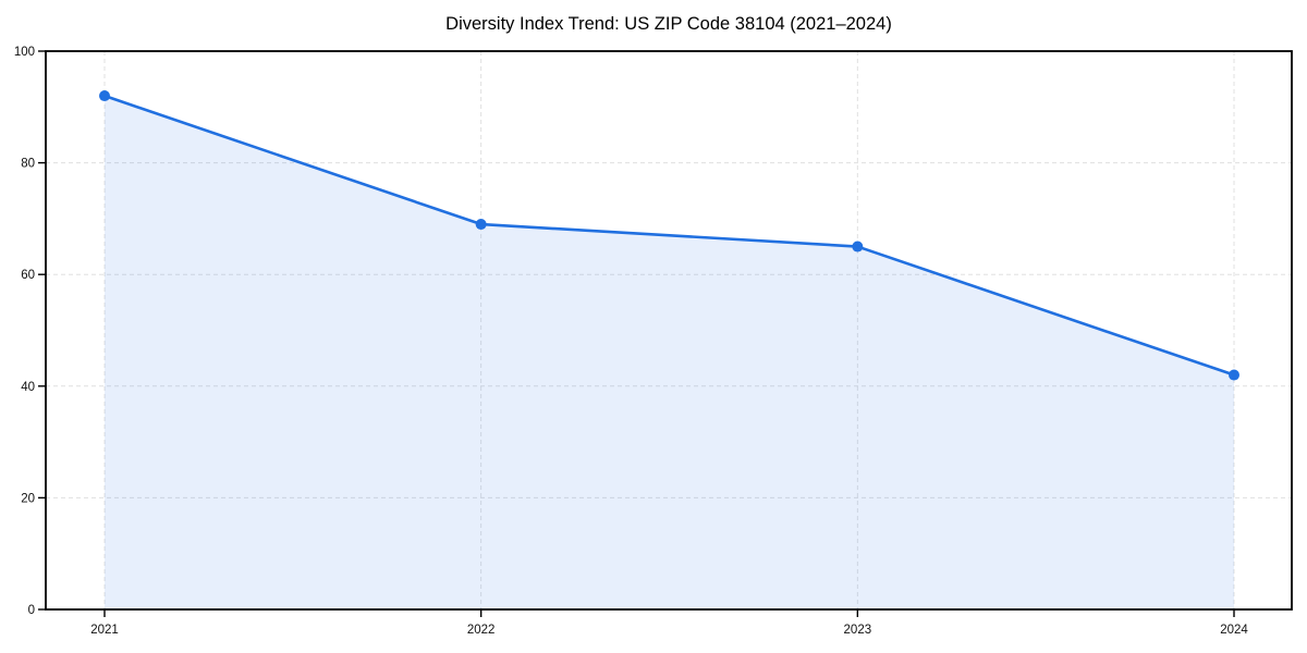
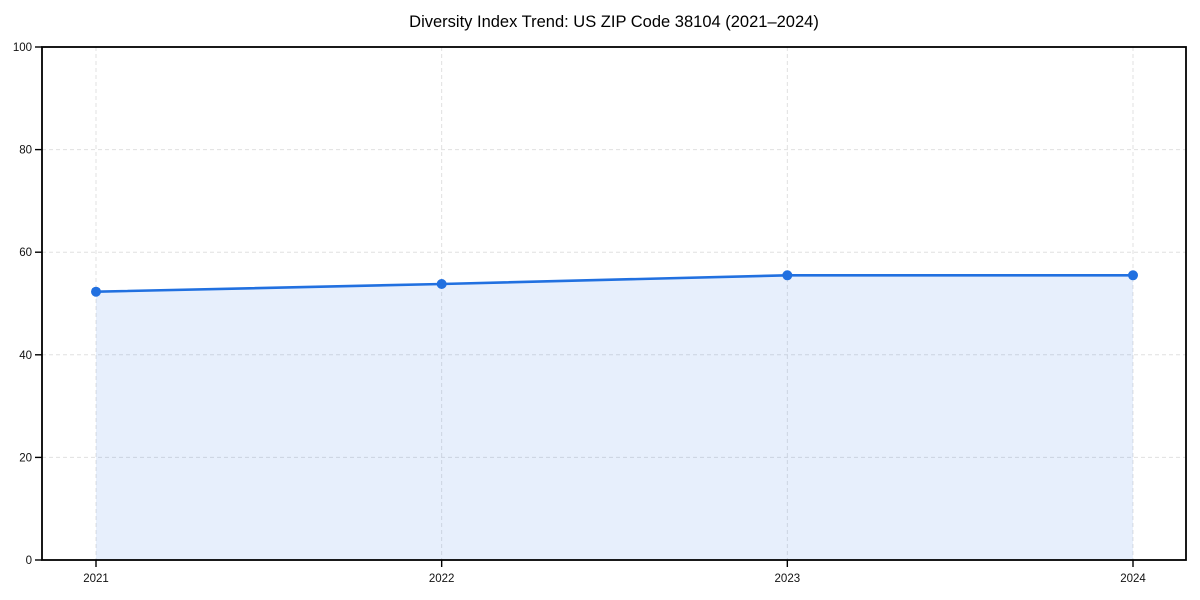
2021: 92 -> 52
2022: 69 -> 54
2023: 65 -> 56
2024: 42 -> 56
